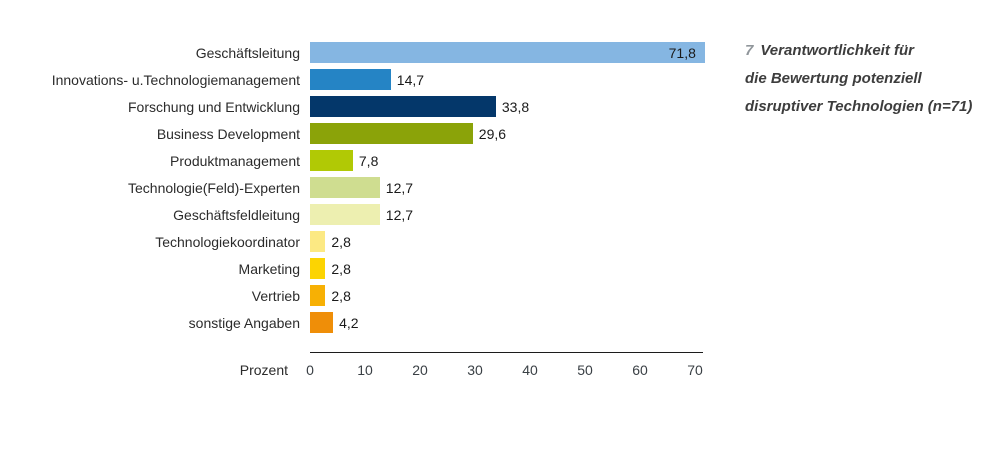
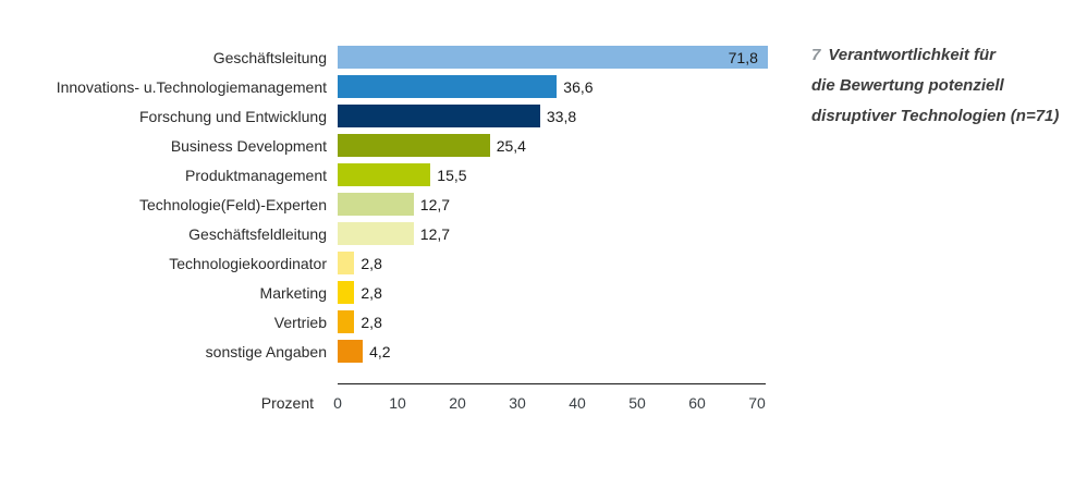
Innovations- u.Technologiemanagement: 14,7 -> 36,6
Business Development: 29,6 -> 25,4
Produktmanagement: 7,8 -> 15,5
